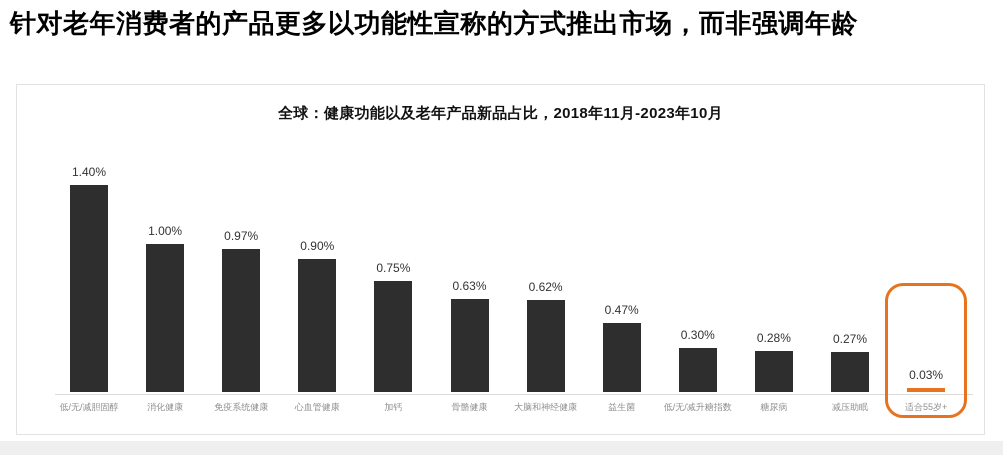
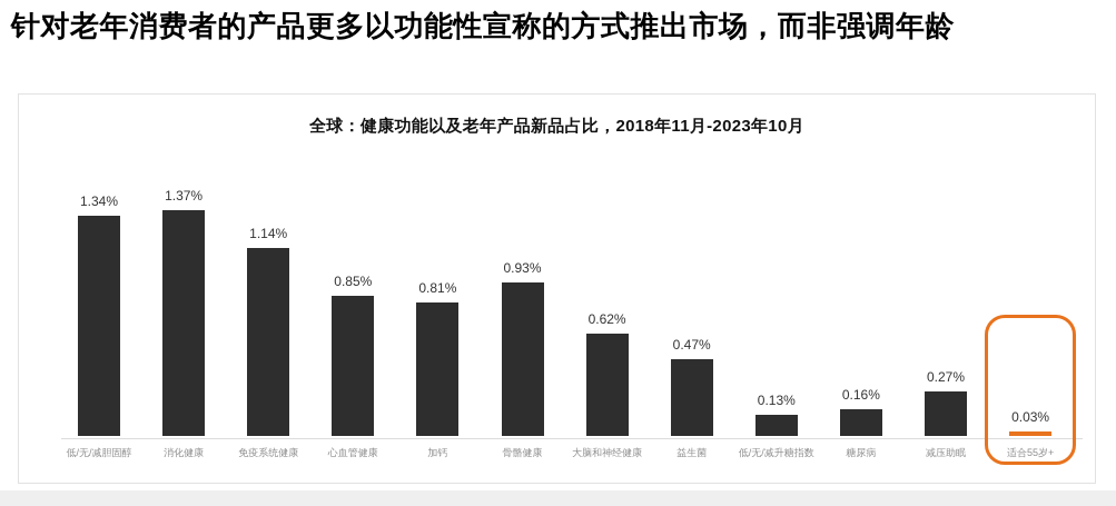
低/无/减胆固醇: 1.40% -> 1.34%
消化健康: 1.00% -> 1.37%
免疫系统健康: 0.97% -> 1.14%
心血管健康: 0.90% -> 0.85%
加钙: 0.75% -> 0.81%
骨骼健康: 0.63% -> 0.93%
低/无/减升糖指数: 0.30% -> 0.13%
糖尿病: 0.28% -> 0.16%
